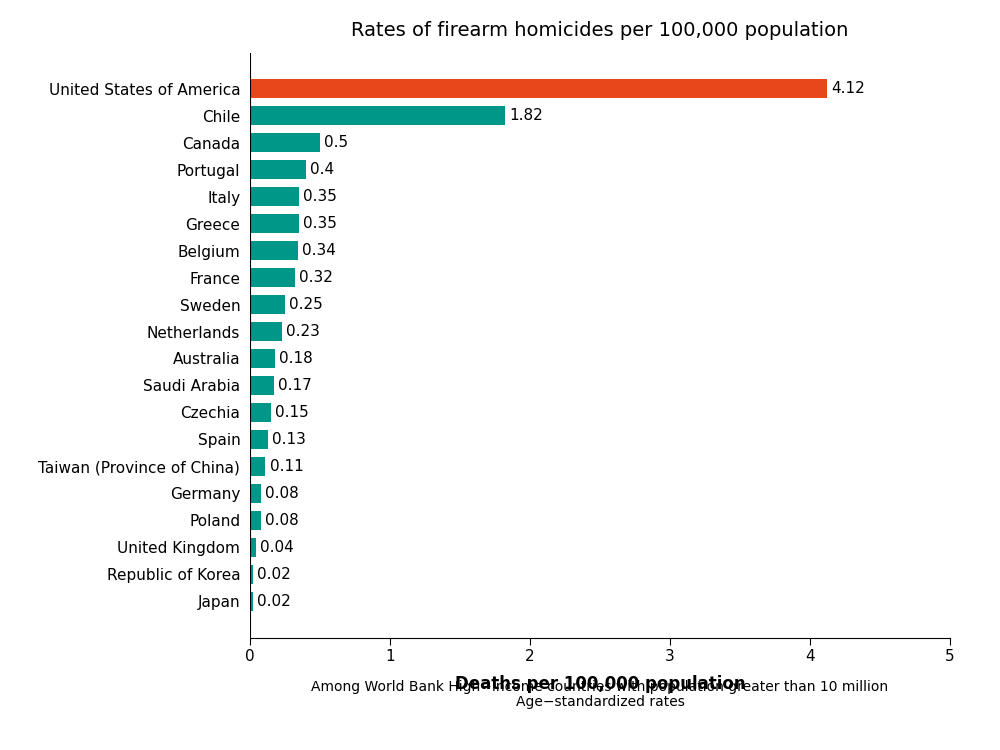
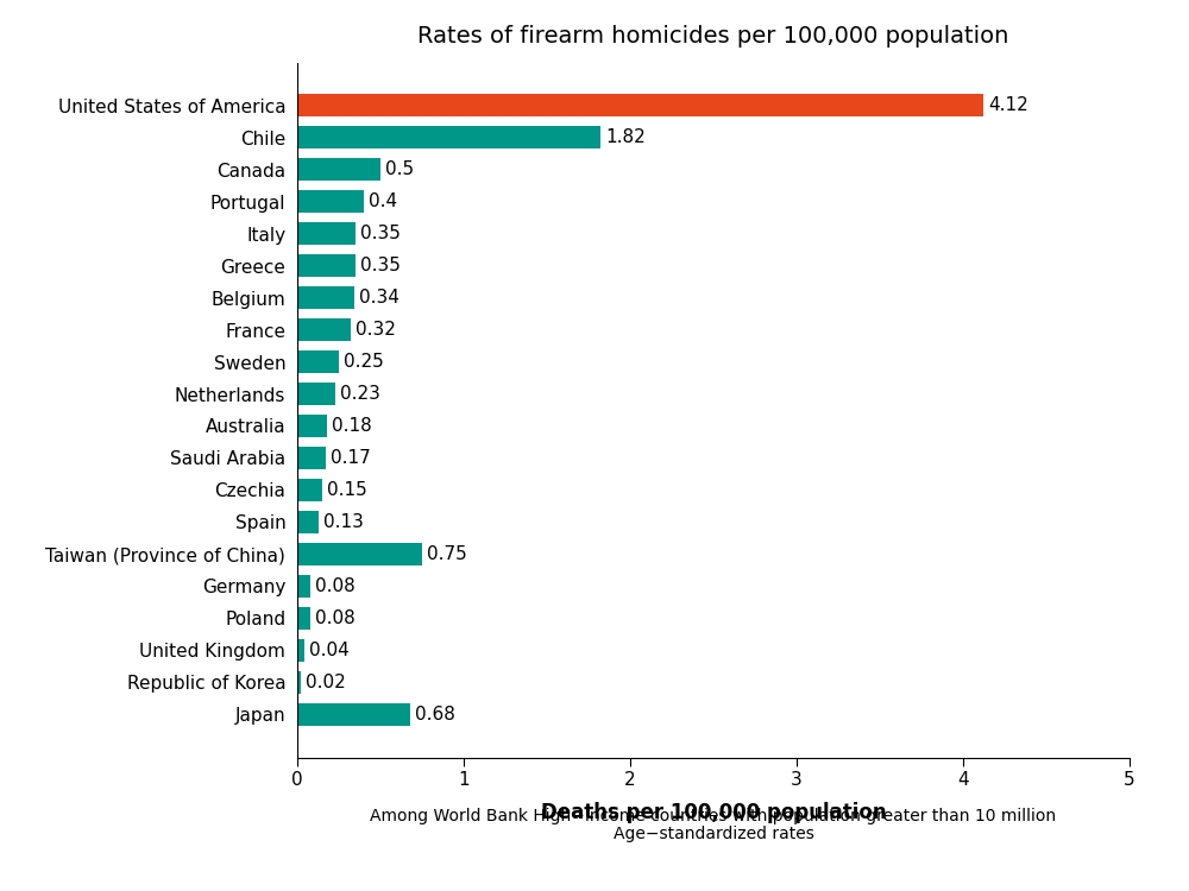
Taiwan (Province of China): 0.11 -> 0.75
Japan: 0.02 -> 0.68
